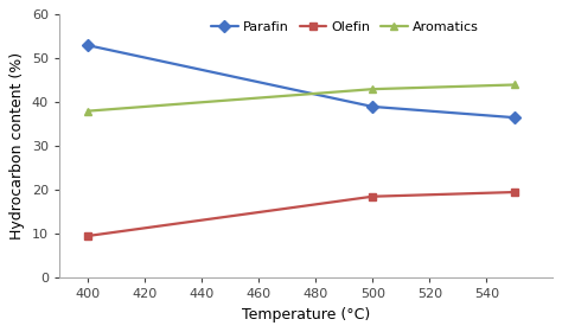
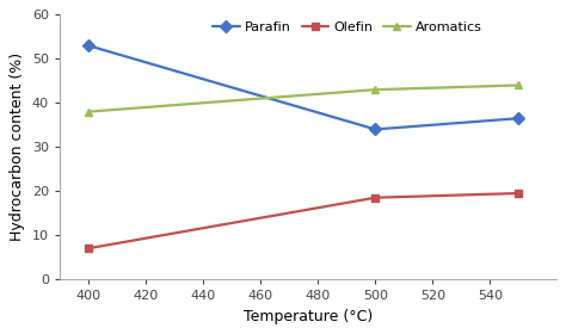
Olefin/400: 9.5 -> 7.0
Parafin/500: 39.0 -> 34.0
